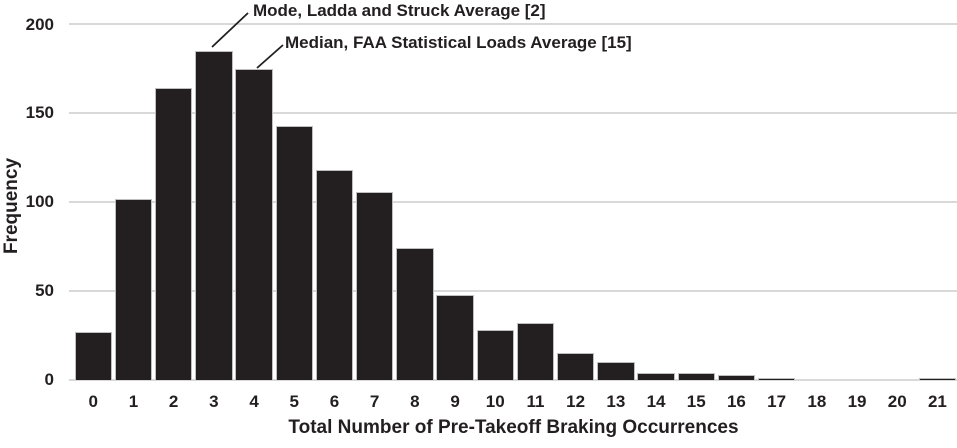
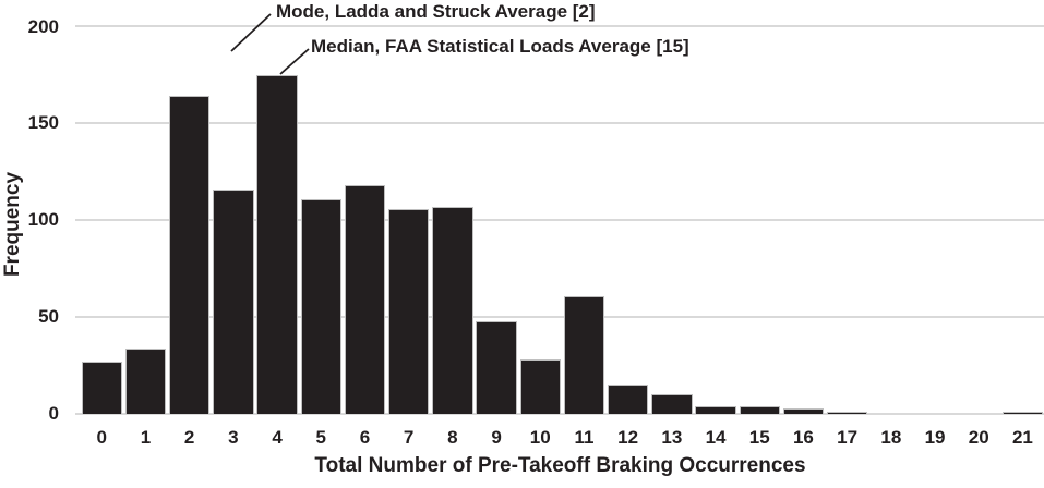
1: 102 -> 34
3: 185 -> 116
5: 143 -> 111
8: 74 -> 107
11: 32 -> 61
